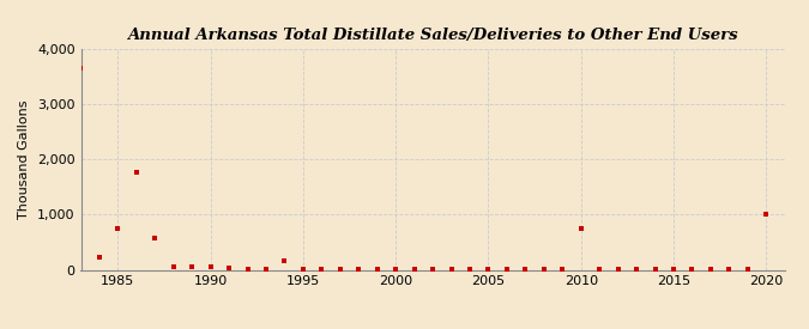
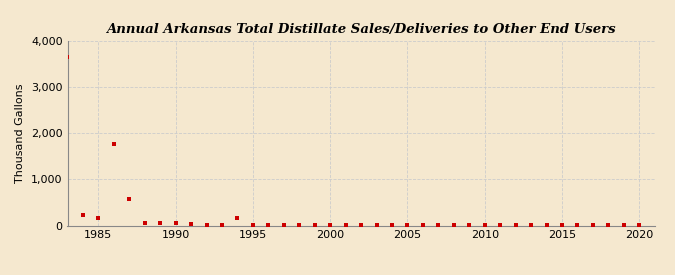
1985: 750 -> 160
2010: 750 -> 0
2020: 1,000 -> 0
